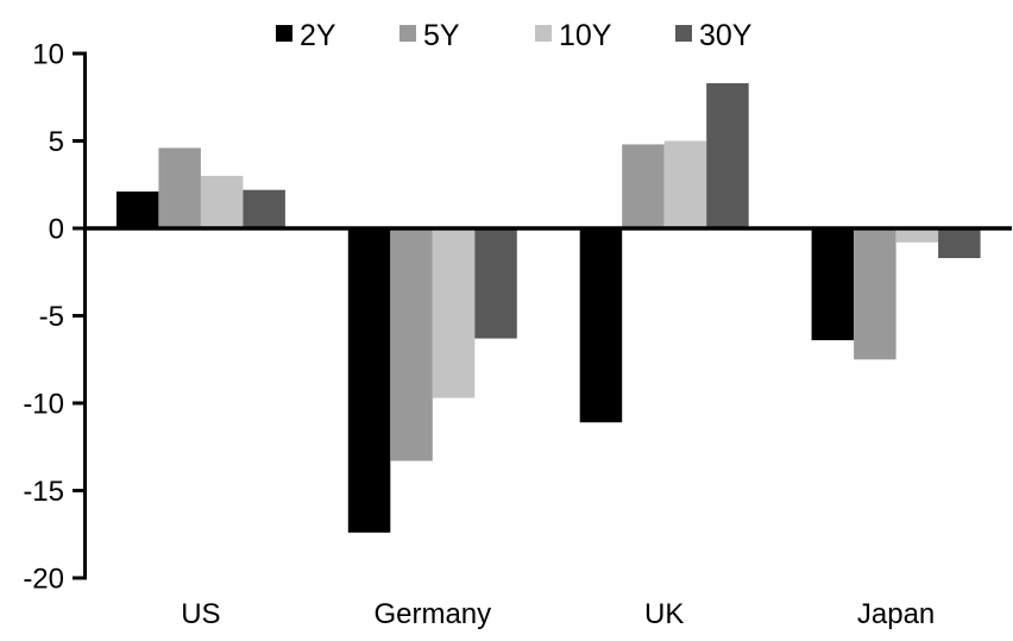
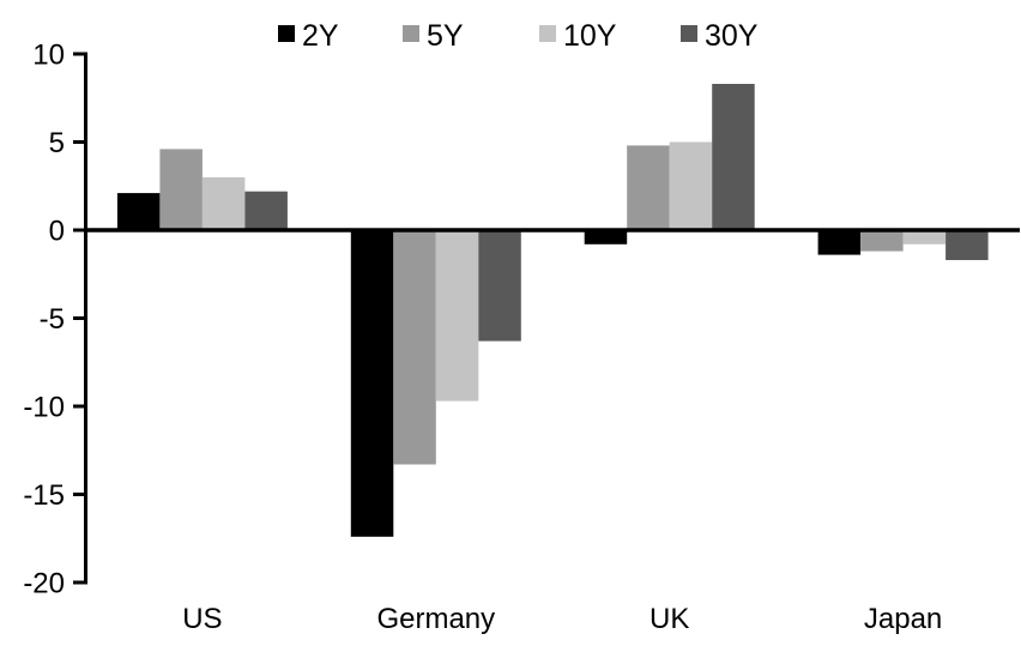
2Y/UK: -11.1 -> -0.8
2Y/Japan: -6.4 -> -1.4
5Y/Japan: -7.5 -> -1.2
